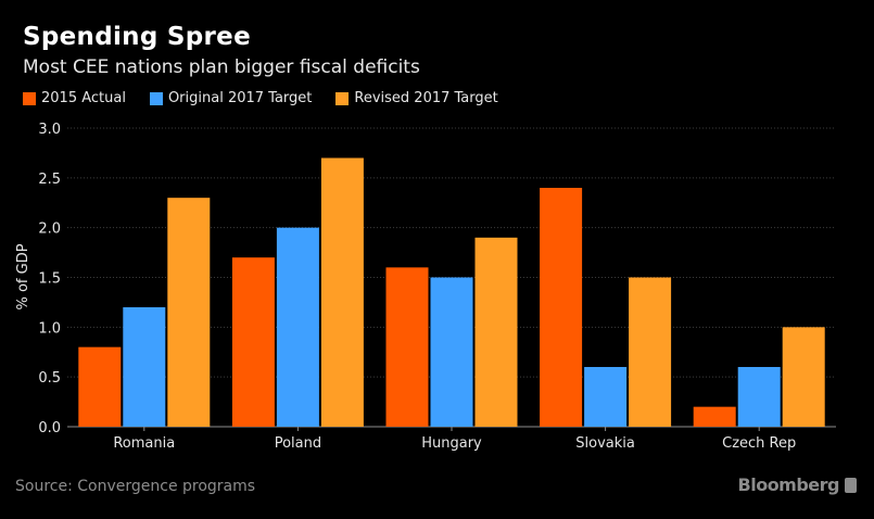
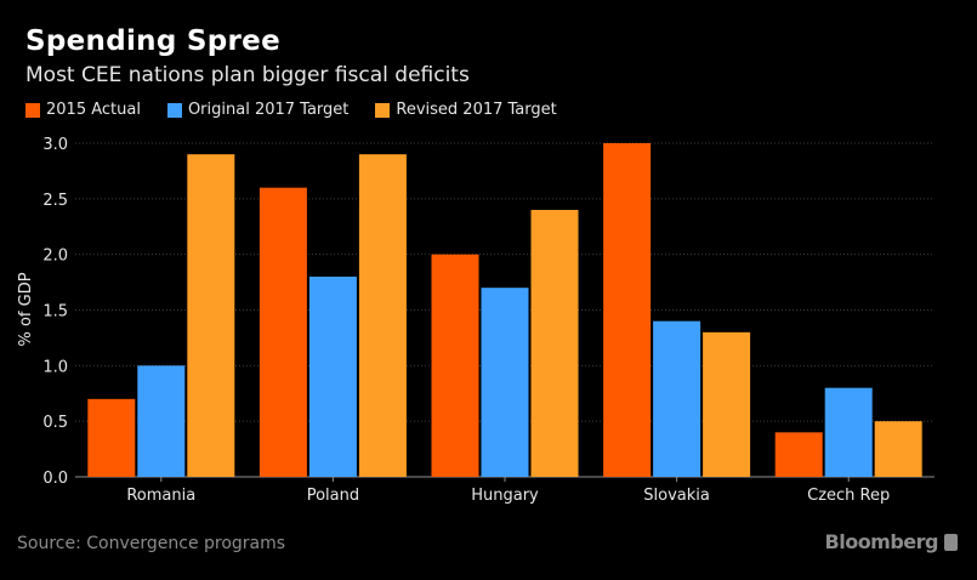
2015 Actual/Romania: 0.8 -> 0.7
Original 2017 Target/Romania: 1.2 -> 1.0
Revised 2017 Target/Romania: 2.3 -> 2.9
2015 Actual/Poland: 1.7 -> 2.6
Original 2017 Target/Poland: 2.0 -> 1.8
Revised 2017 Target/Poland: 2.7 -> 2.9
2015 Actual/Hungary: 1.6 -> 2.0
Original 2017 Target/Hungary: 1.5 -> 1.7
Revised 2017 Target/Hungary: 1.9 -> 2.4
2015 Actual/Slovakia: 2.4 -> 3.0
Original 2017 Target/Slovakia: 0.6 -> 1.4
Revised 2017 Target/Slovakia: 1.5 -> 1.3
2015 Actual/Czech Rep: 0.2 -> 0.4
Original 2017 Target/Czech Rep: 0.6 -> 0.8
Revised 2017 Target/Czech Rep: 1.0 -> 0.5
